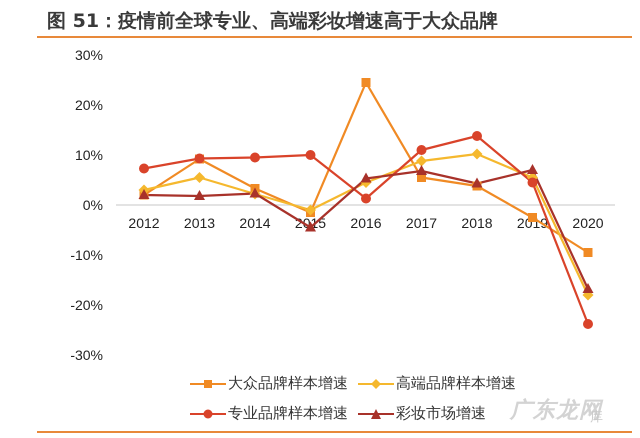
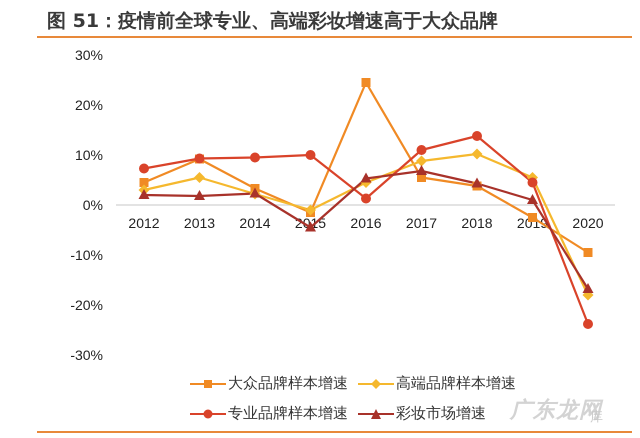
大众品牌样本增速/2012: 2% -> 4%
彩妆市场增速/2019: 7% -> 1%
